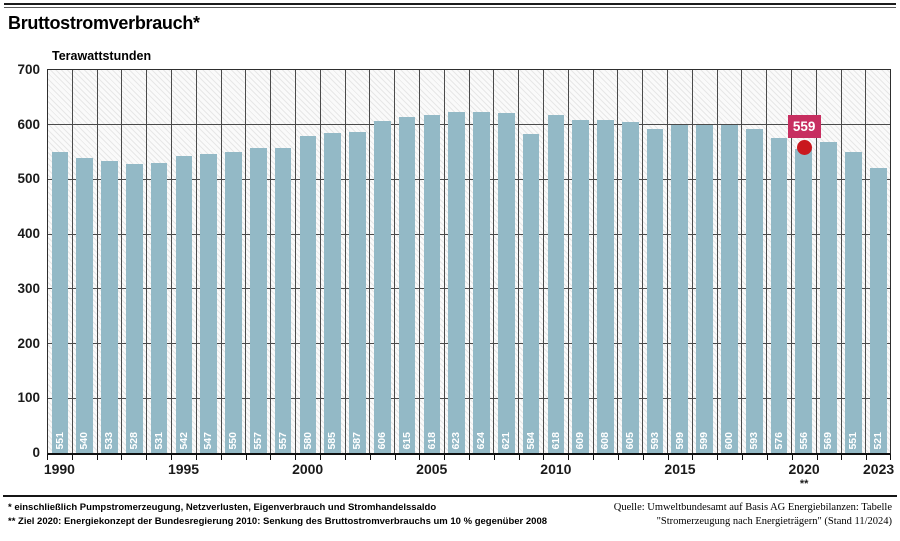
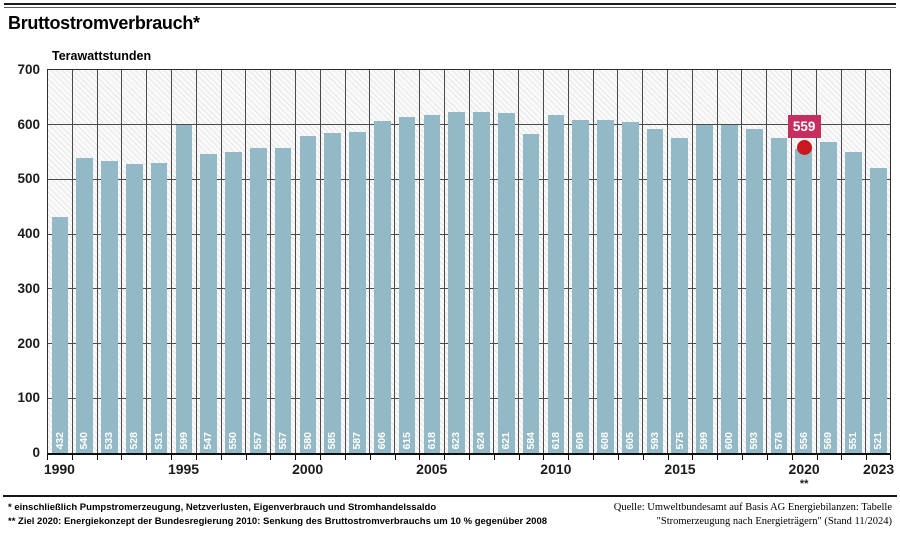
1990: 551 -> 432
1995: 542 -> 599
2015: 599 -> 575
